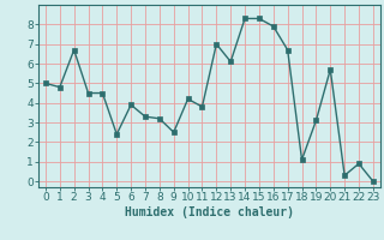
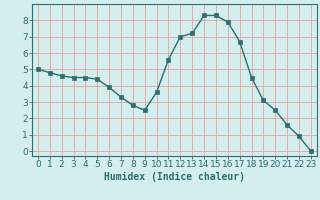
2: 6.7 -> 4.6
5: 2.4 -> 4.4
8: 3.2 -> 2.8
10: 4.2 -> 3.6
11: 3.8 -> 5.6
13: 6.1 -> 7.2
18: 1.1 -> 4.5
20: 5.7 -> 2.5
21: 0.3 -> 1.6
